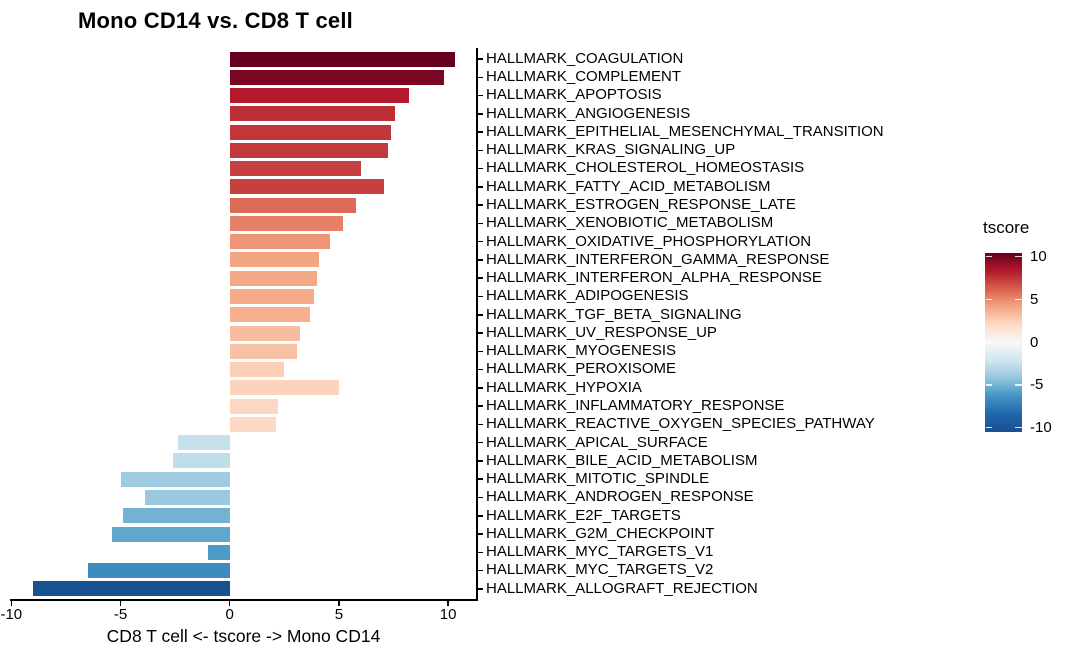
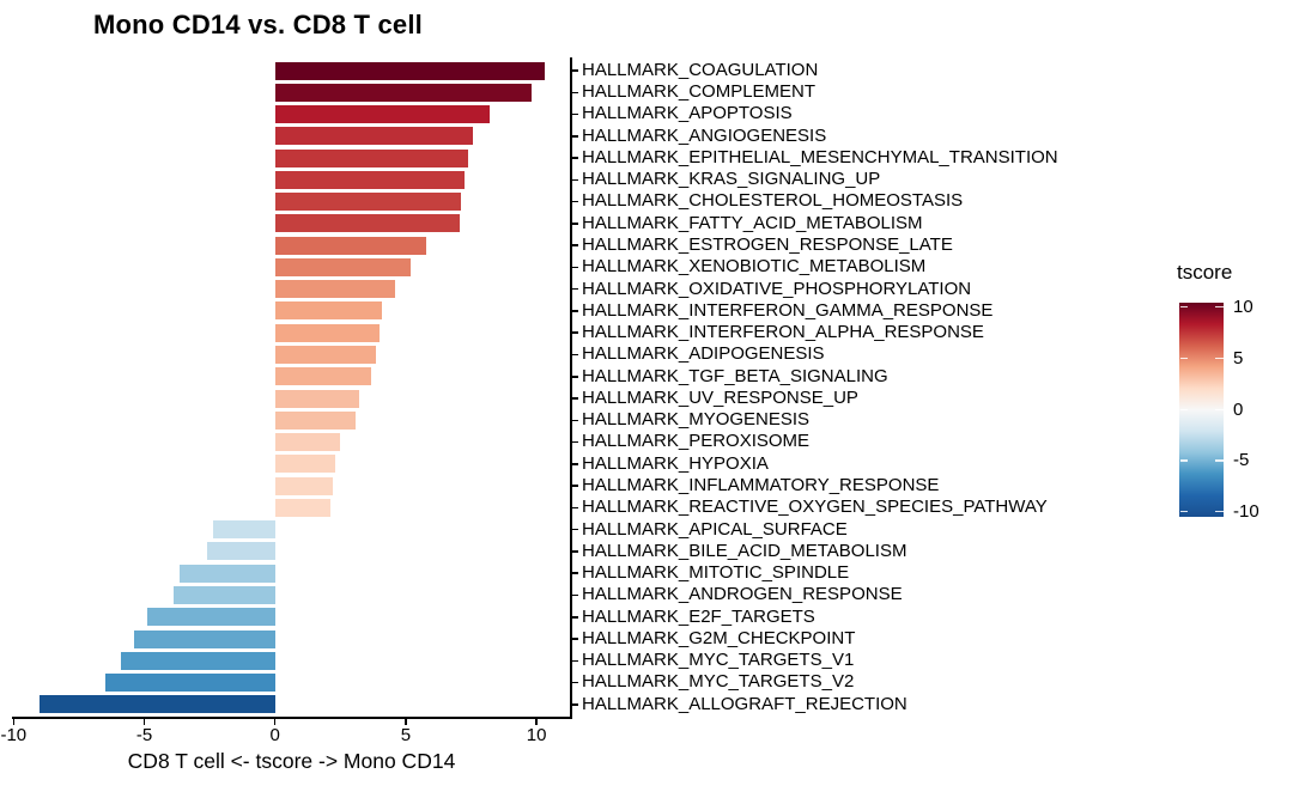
HALLMARK_CHOLESTEROL_HOMEOSTASIS: 6 -> 7
HALLMARK_HYPOXIA: 5 -> 2
HALLMARK_MITOTIC_SPINDLE: -5 -> -4
HALLMARK_MYC_TARGETS_V1: -1 -> -6
